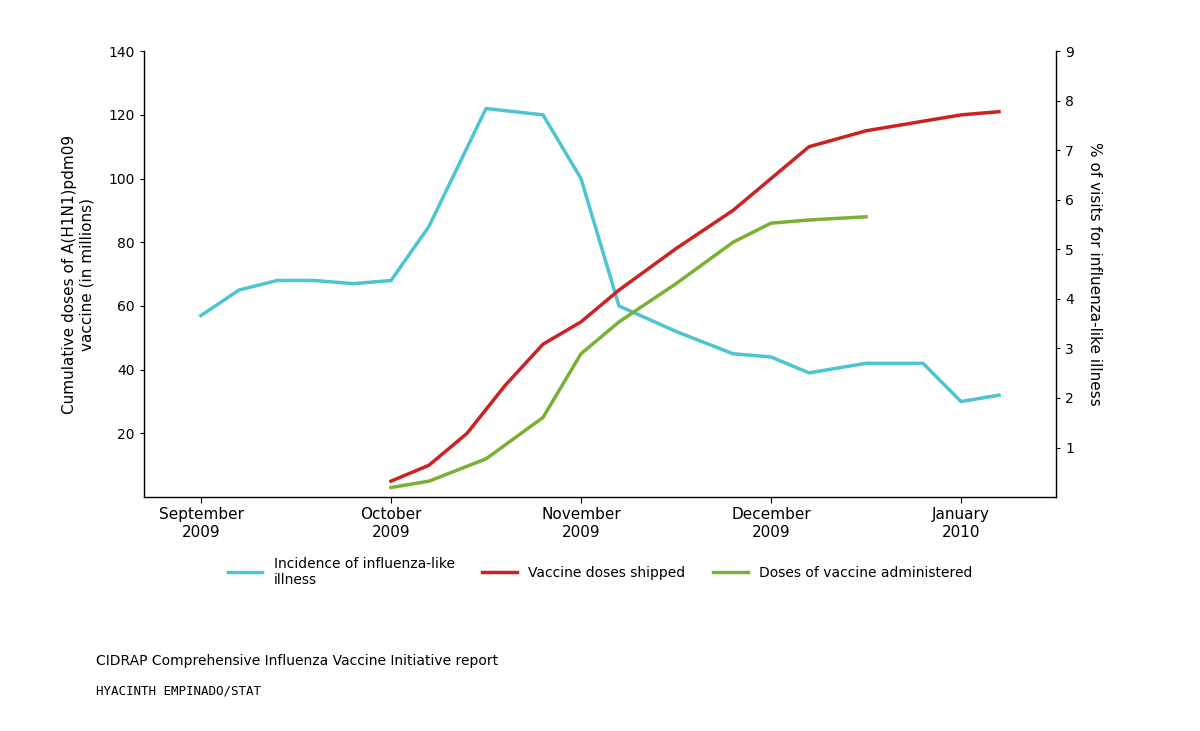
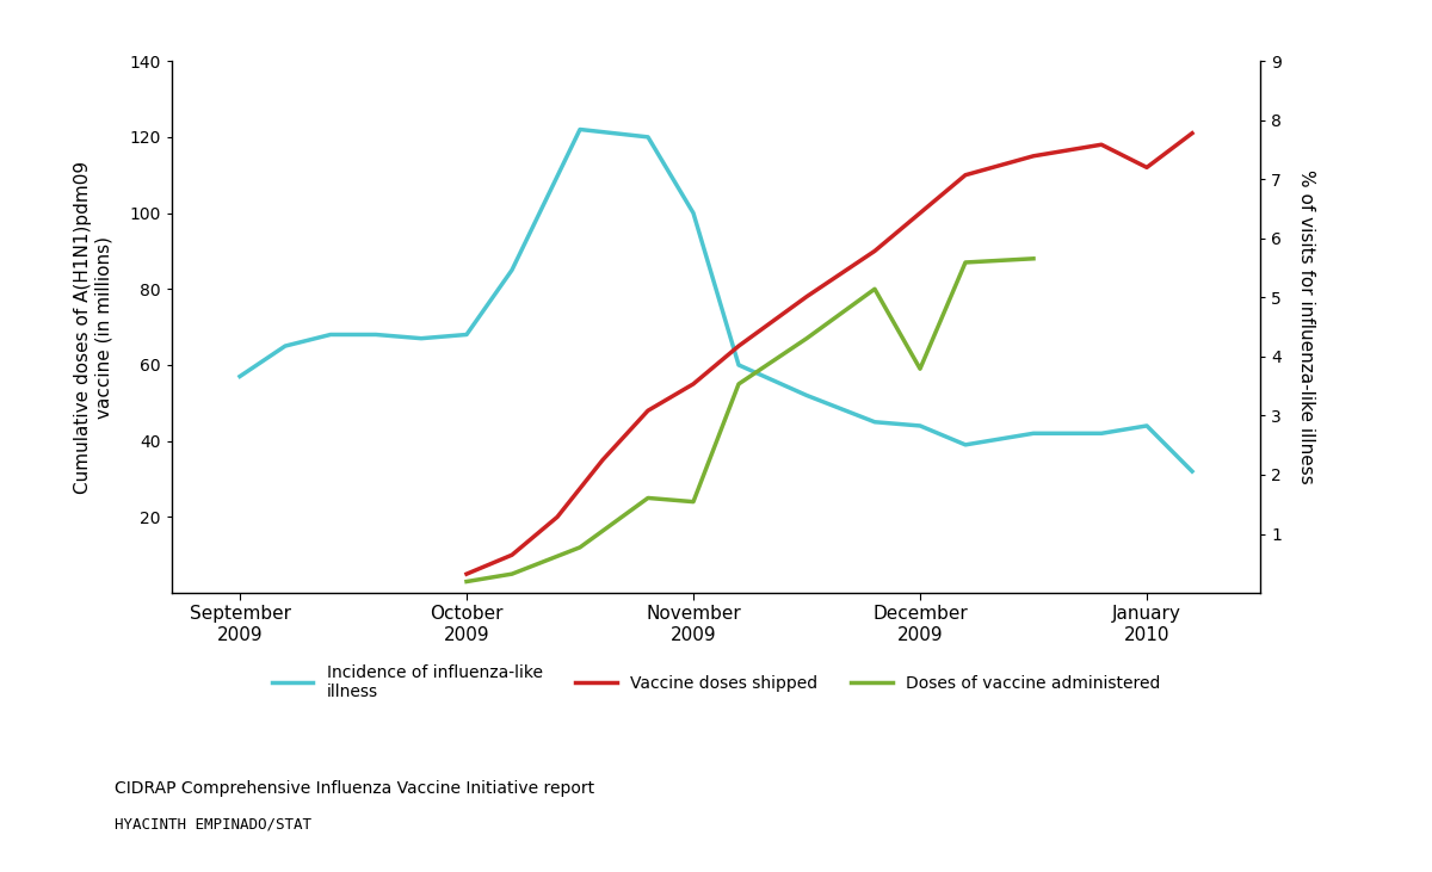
Doses of vaccine administered/November 2009: 45 -> 24
Doses of vaccine administered/December 2009: 86 -> 59
Incidence of influenza-like illness/January 2010: 30 -> 44
Vaccine doses shipped/January 2010: 120 -> 112
